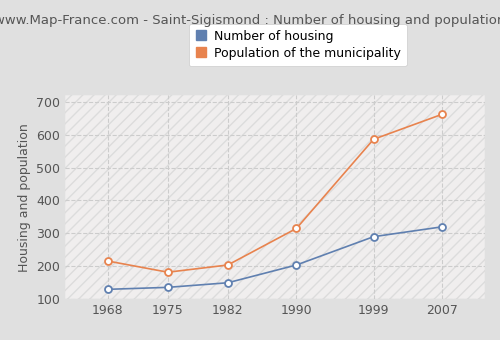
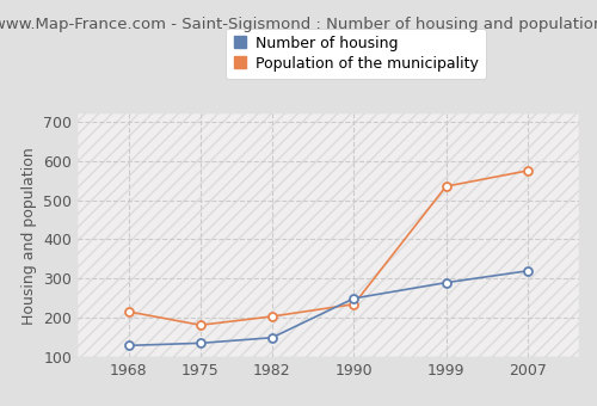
Number of housing/1990: 204 -> 250
Population of the municipality/1990: 315 -> 235
Population of the municipality/1999: 586 -> 535
Population of the municipality/2007: 662 -> 575
